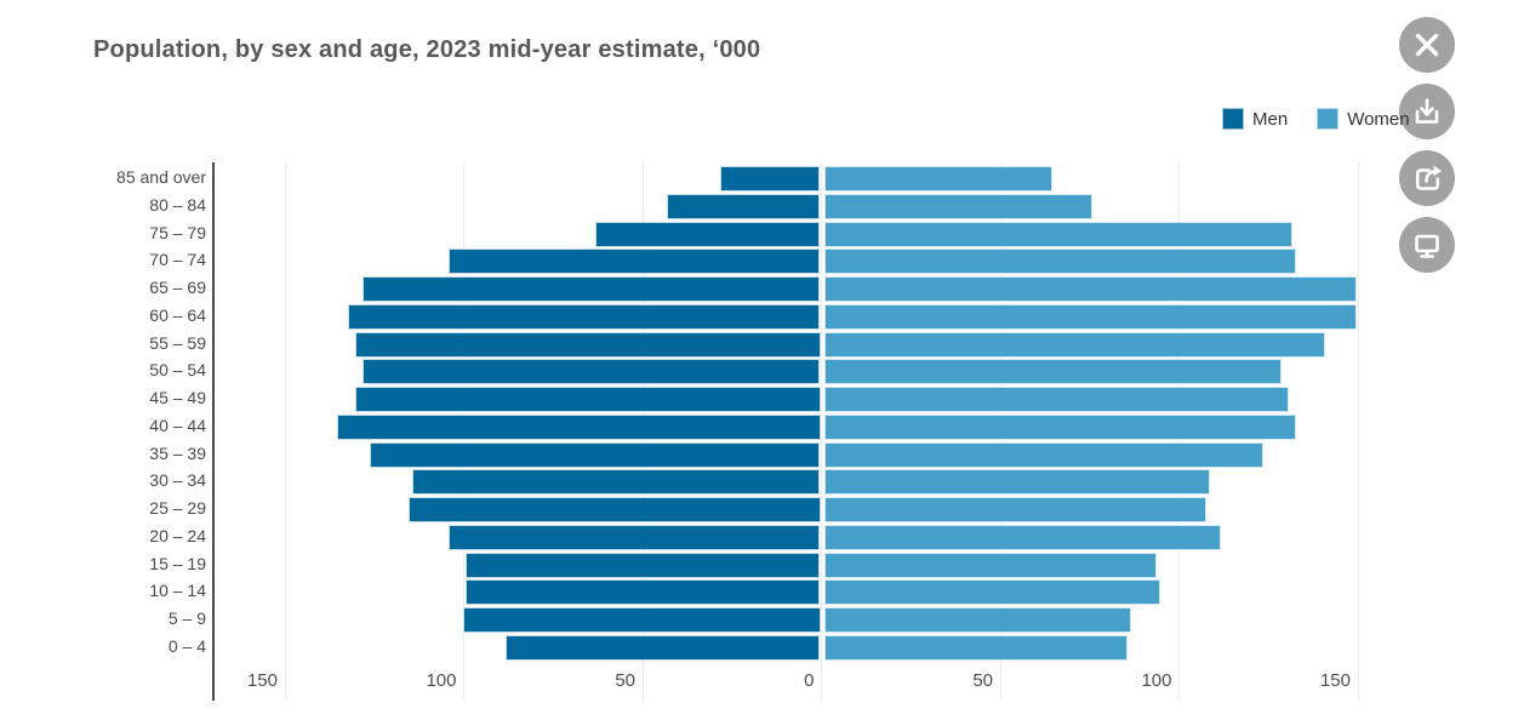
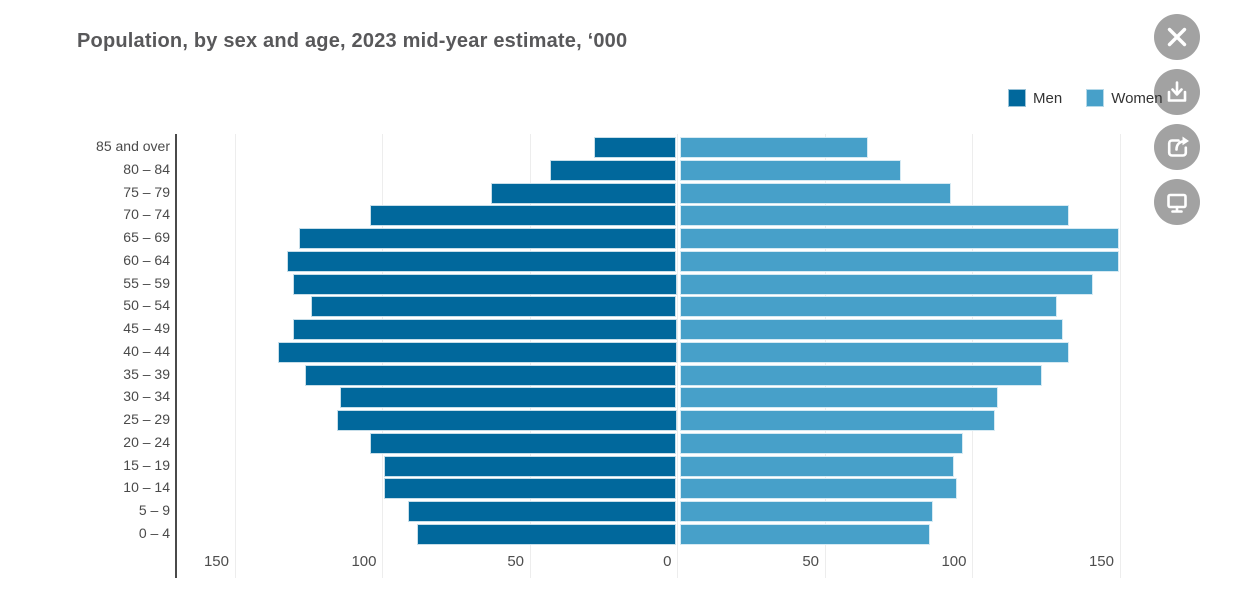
Women/75 – 79: 131 -> 92
Men/50 – 54: 128 -> 124
Women/20 – 24: 111 -> 96
Men/5 – 9: 100 -> 91
